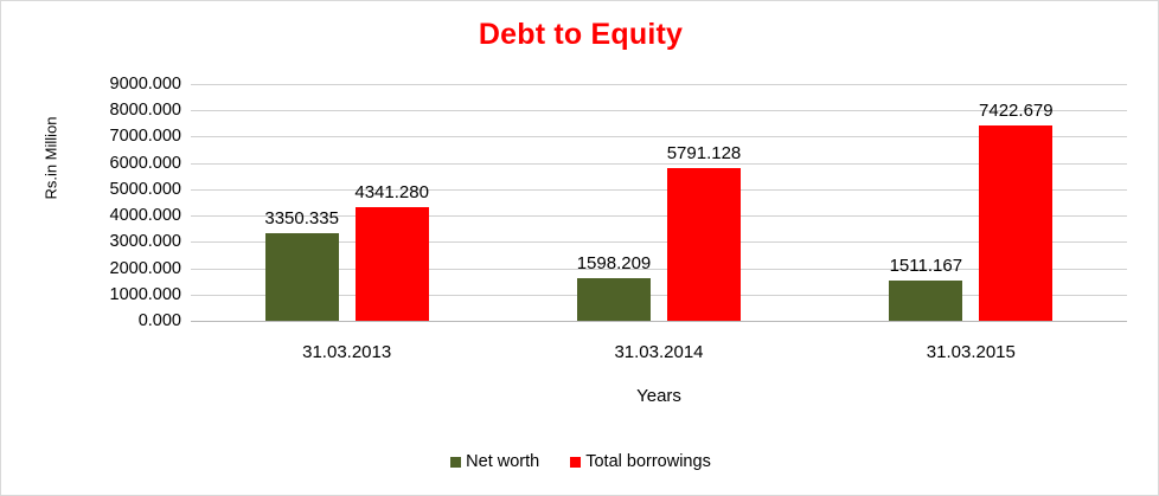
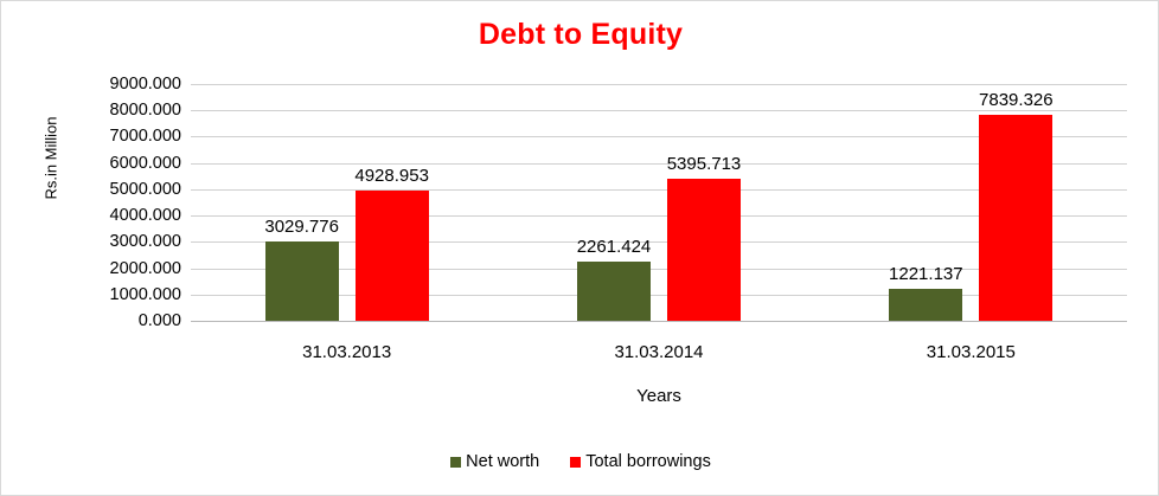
Net worth/31.03.2013: 3350.335 -> 3029.776
Total borrowings/31.03.2013: 4341.280 -> 4928.953
Net worth/31.03.2014: 1598.209 -> 2261.424
Total borrowings/31.03.2014: 5791.128 -> 5395.713
Net worth/31.03.2015: 1511.167 -> 1221.137
Total borrowings/31.03.2015: 7422.679 -> 7839.326
